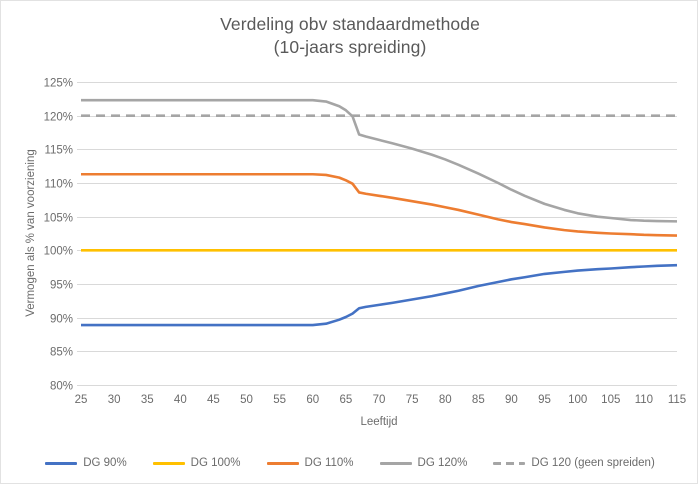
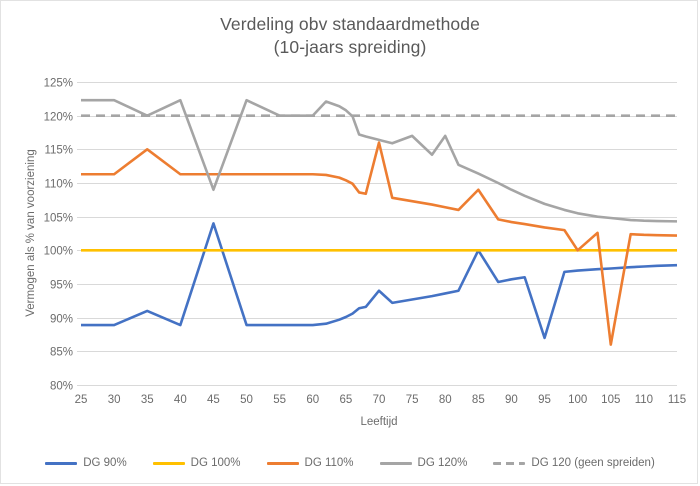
DG 90%/35: 89% -> 91%
DG 110%/35: 111% -> 115%
DG 120%/35: 122% -> 120%
DG 90%/45: 89% -> 104%
DG 120%/45: 122% -> 109%
DG 120%/55: 122% -> 120%
DG 120%/60: 122% -> 120%
DG 90%/70: 92% -> 94%
DG 110%/70: 108% -> 116%
DG 120%/75: 115% -> 117%
DG 120%/80: 114% -> 117%
DG 90%/85: 95% -> 100%
DG 110%/85: 105% -> 109%
DG 90%/95: 96% -> 87%
DG 110%/100: 103% -> 100%
DG 110%/105: 102% -> 86%
